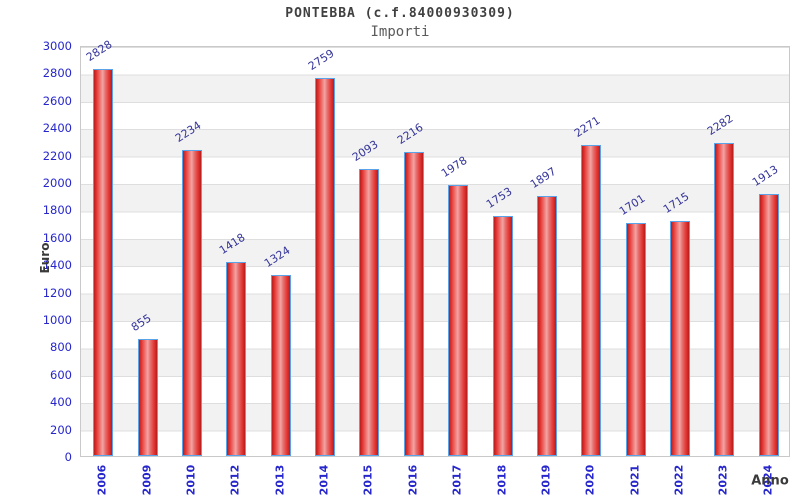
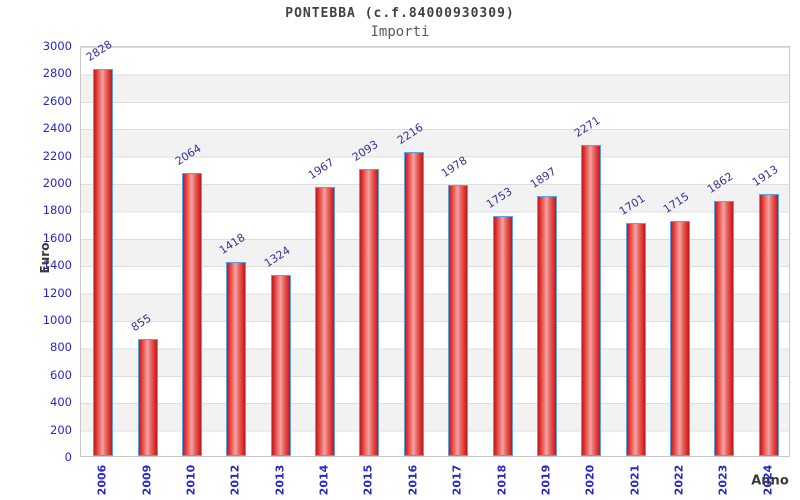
2010: 2234 -> 2064
2014: 2759 -> 1967
2023: 2282 -> 1862
